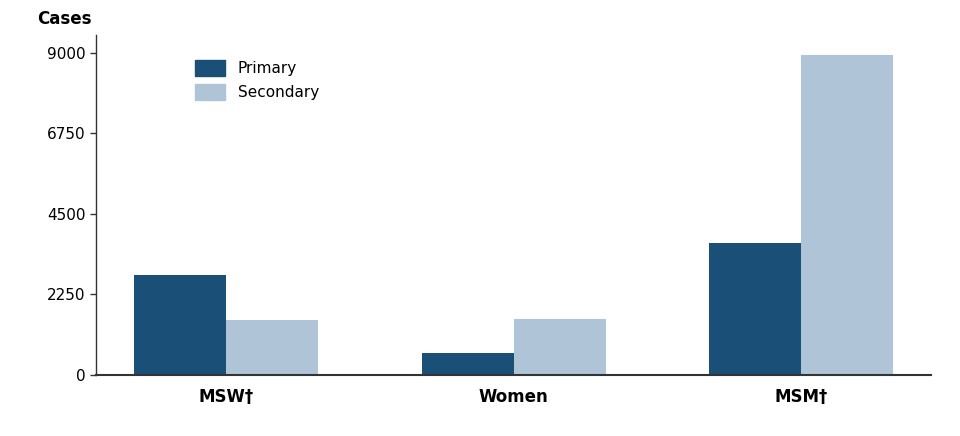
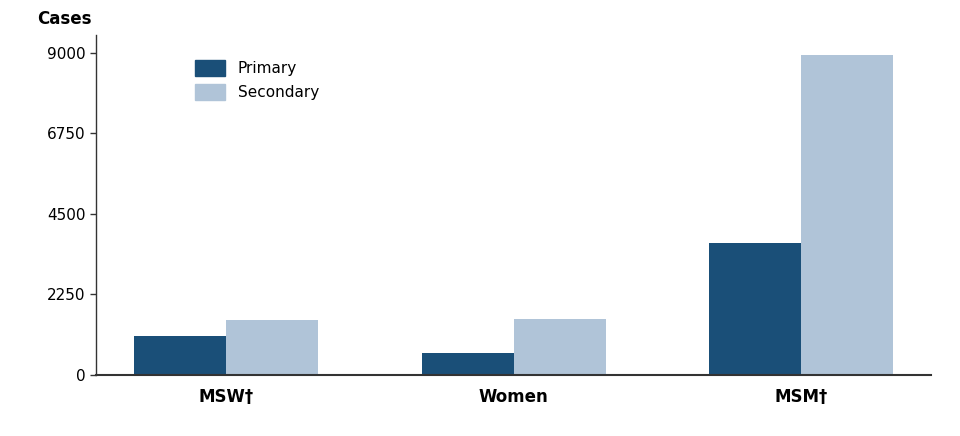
Primary/MSW†: 2800 -> 1100
